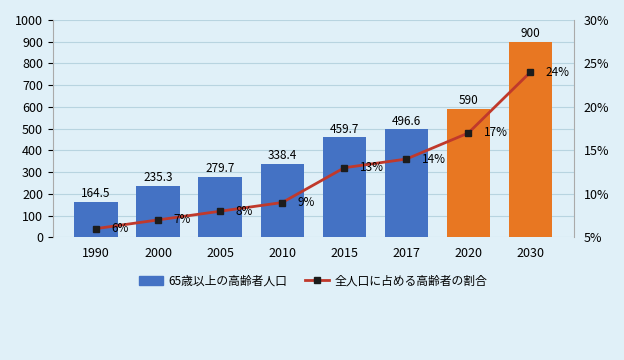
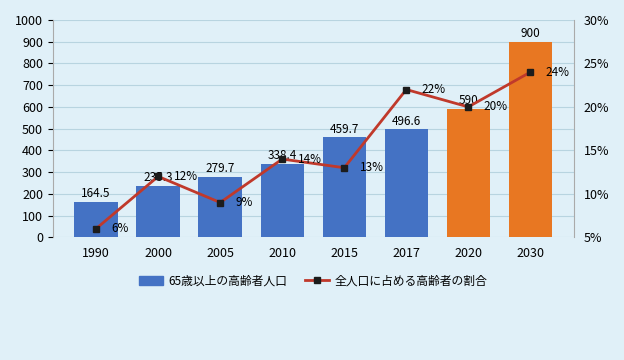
全人口に占める高齢者の割合/2000: 7% -> 12%
全人口に占める高齢者の割合/2005: 8% -> 9%
全人口に占める高齢者の割合/2010: 9% -> 14%
全人口に占める高齢者の割合/2017: 14% -> 22%
全人口に占める高齢者の割合/2020: 17% -> 20%
